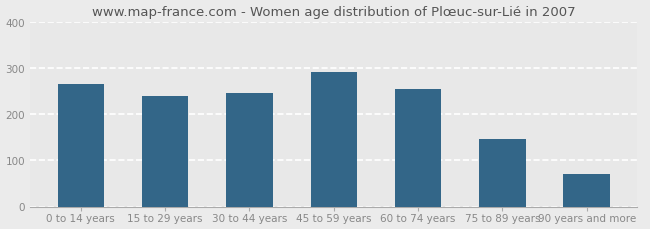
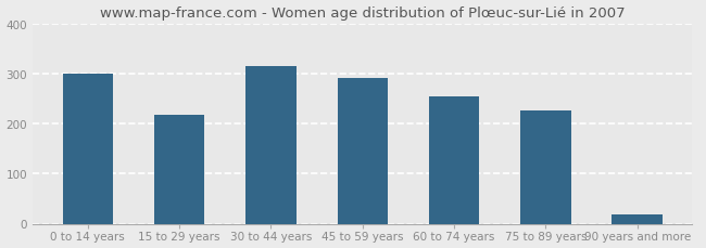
0 to 14 years: 265 -> 300
15 to 29 years: 240 -> 217
30 to 44 years: 245 -> 314
75 to 89 years: 145 -> 225
90 years and more: 70 -> 18
